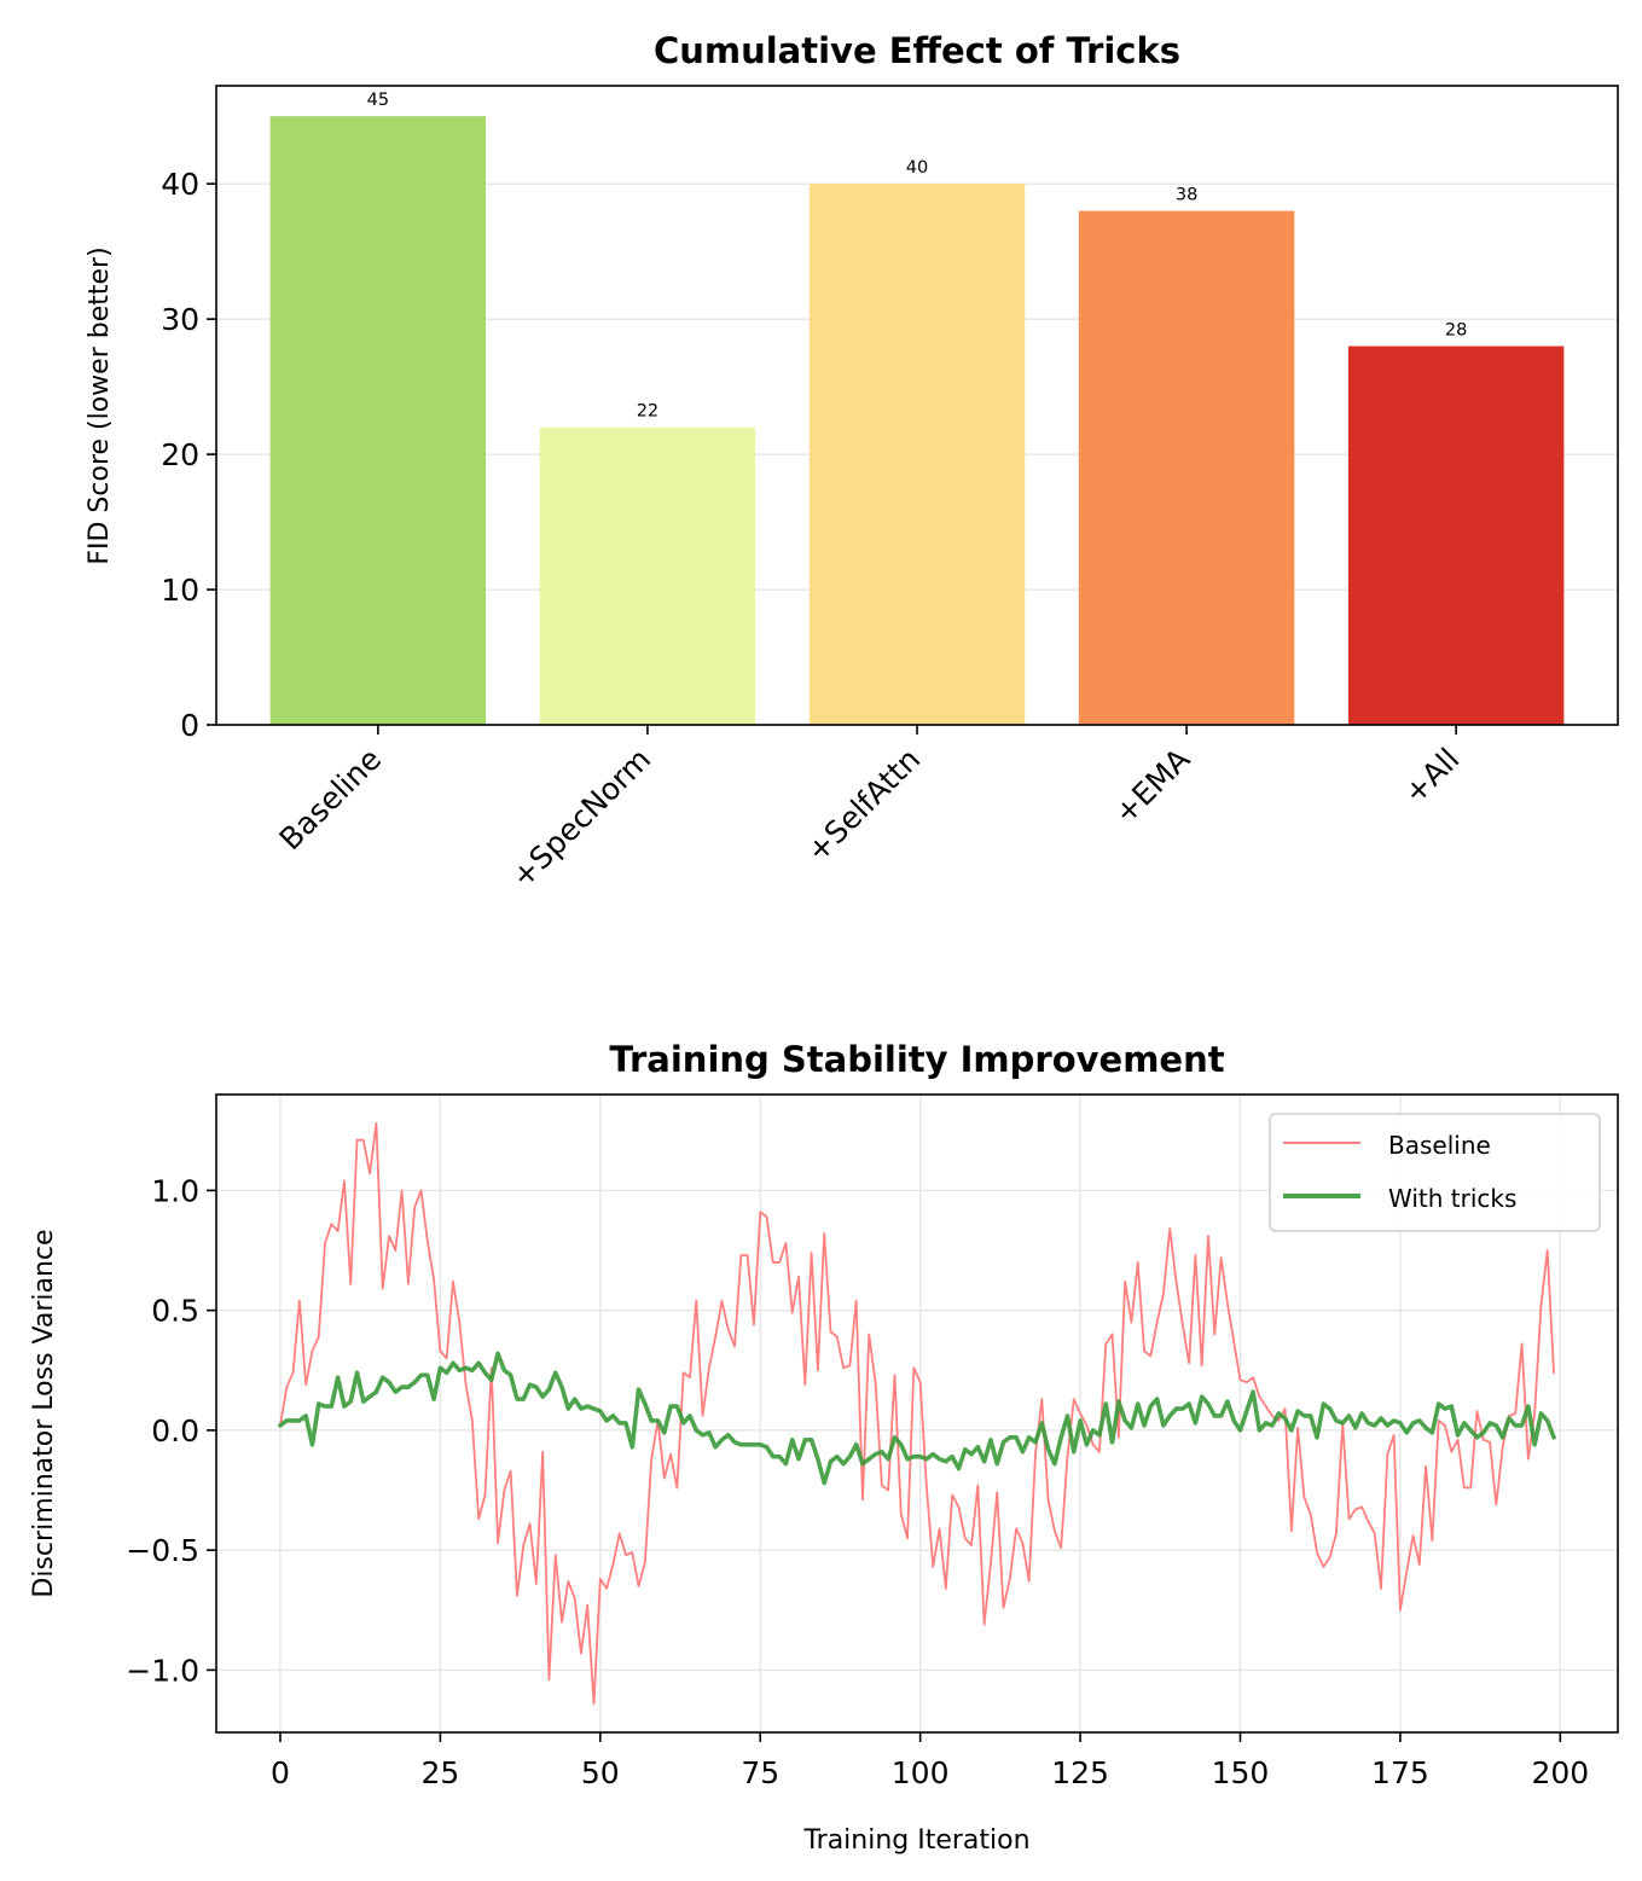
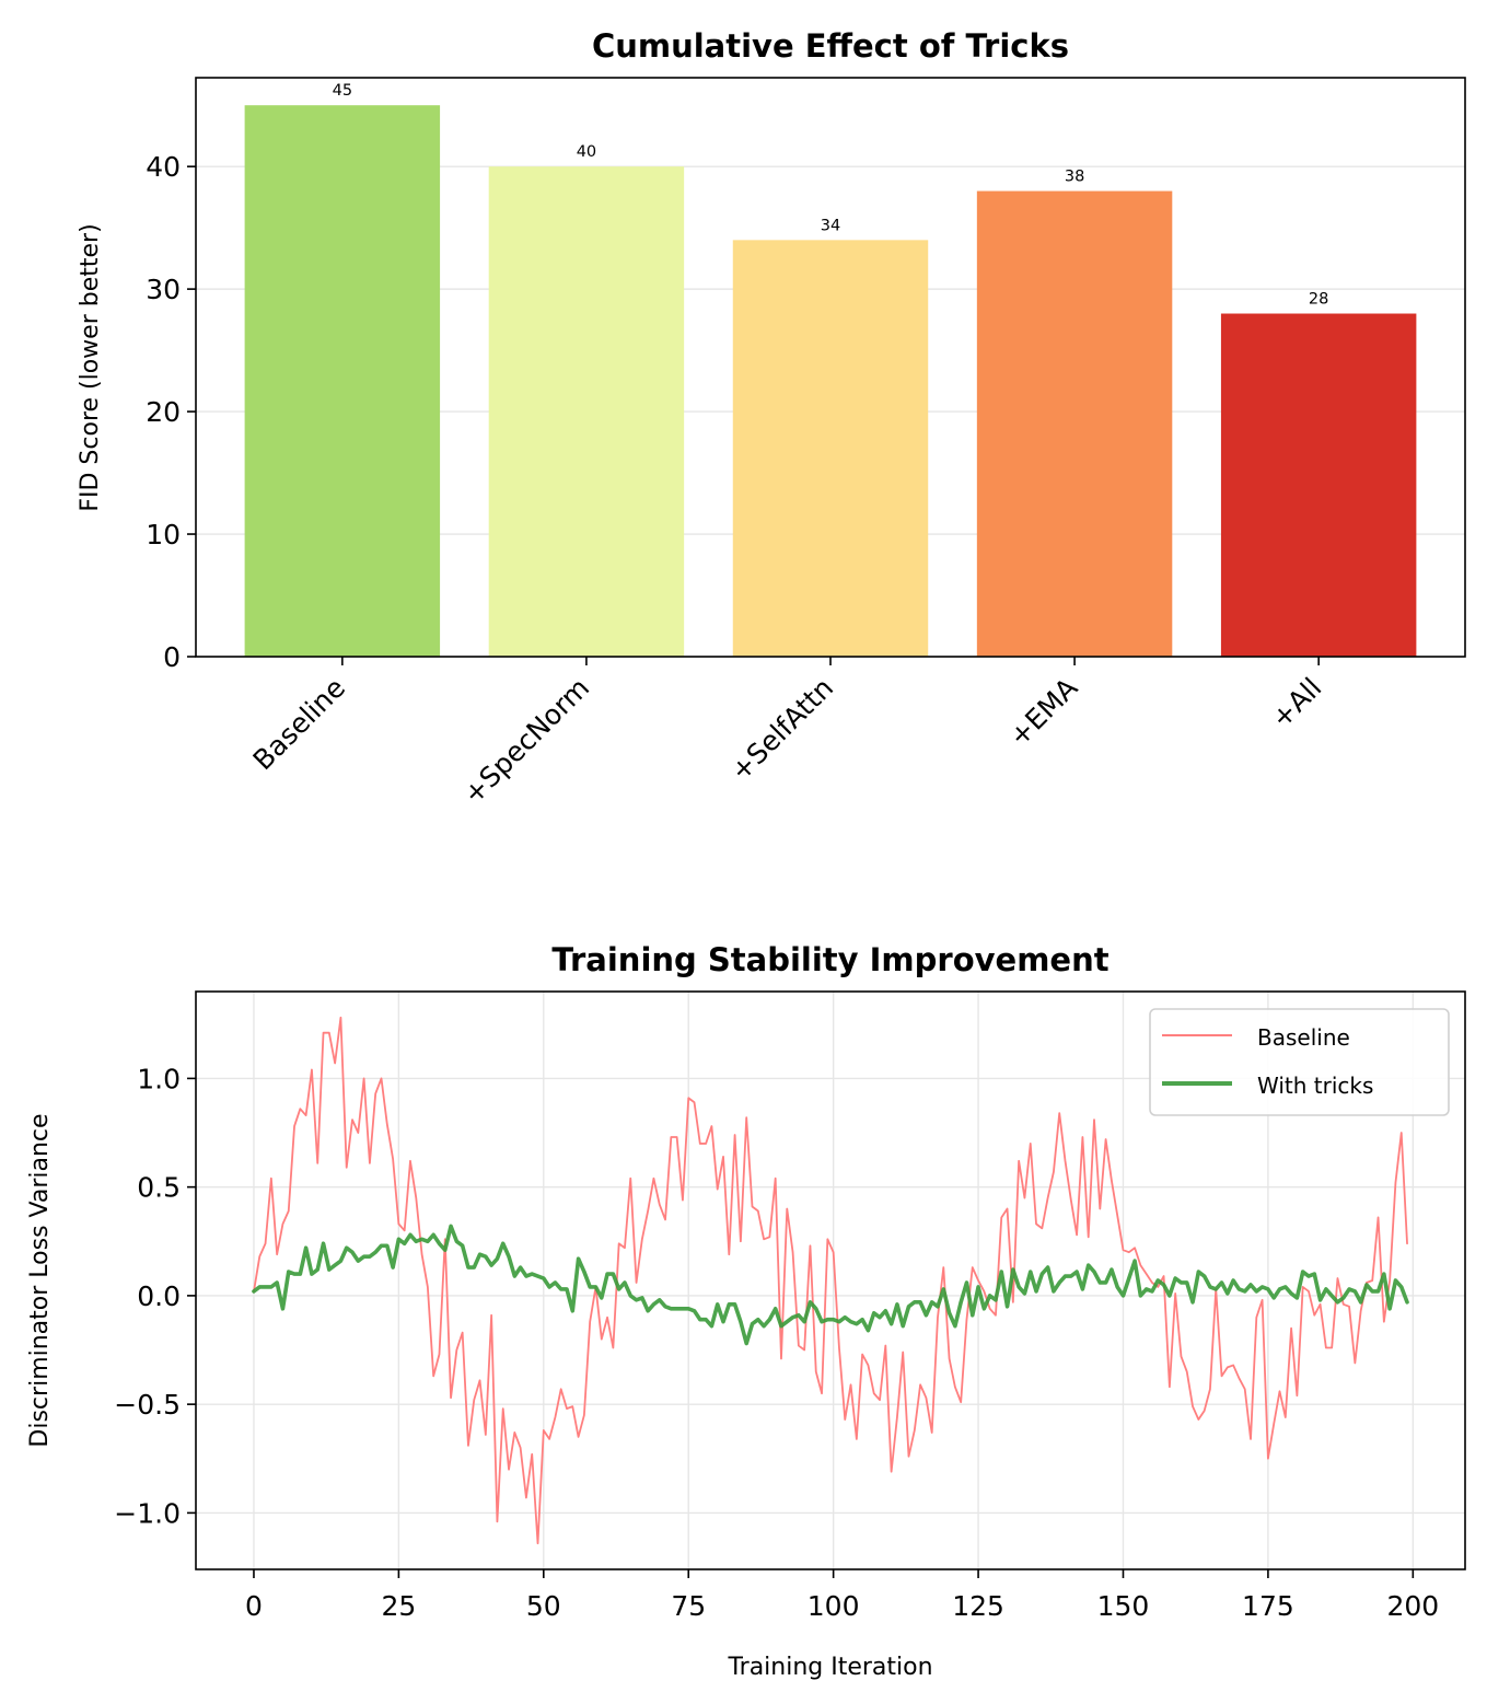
Cumulative Effect of Tricks/+SpecNorm: 22 -> 40
Cumulative Effect of Tricks/+SelfAttn: 40 -> 34
